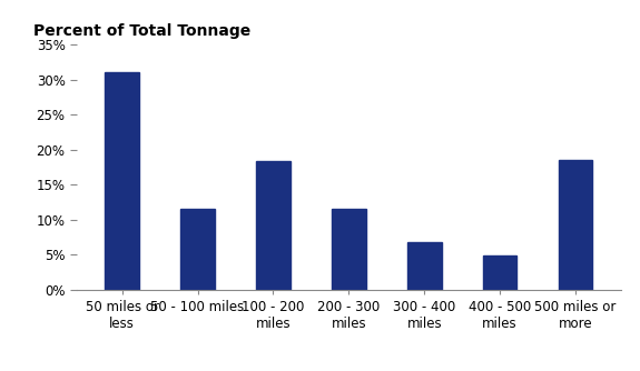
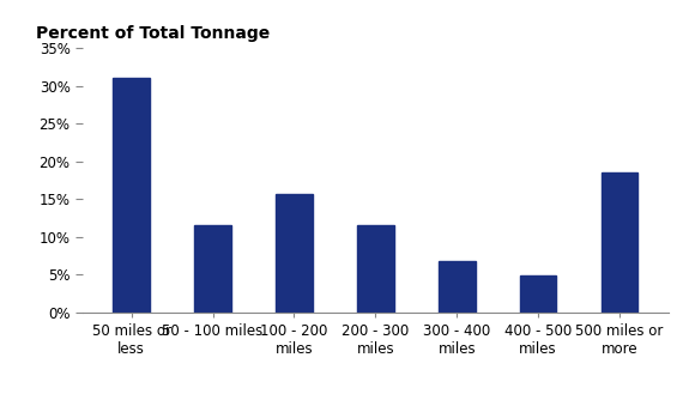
100 - 200 miles: 18.4% -> 15.7%
